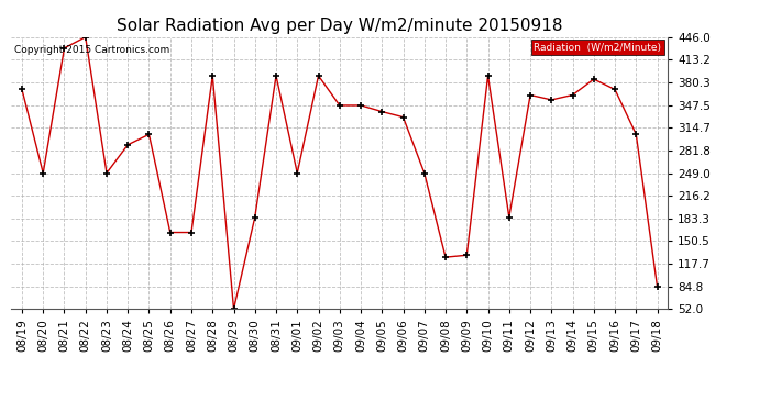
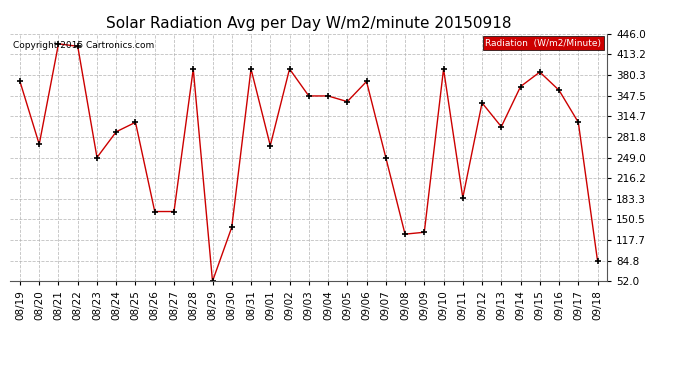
08/20: 249 -> 270
08/22: 446 -> 426
08/30: 185 -> 138
09/01: 249 -> 268
09/06: 330 -> 370
09/12: 362 -> 336
09/13: 355 -> 298
09/16: 370 -> 356
